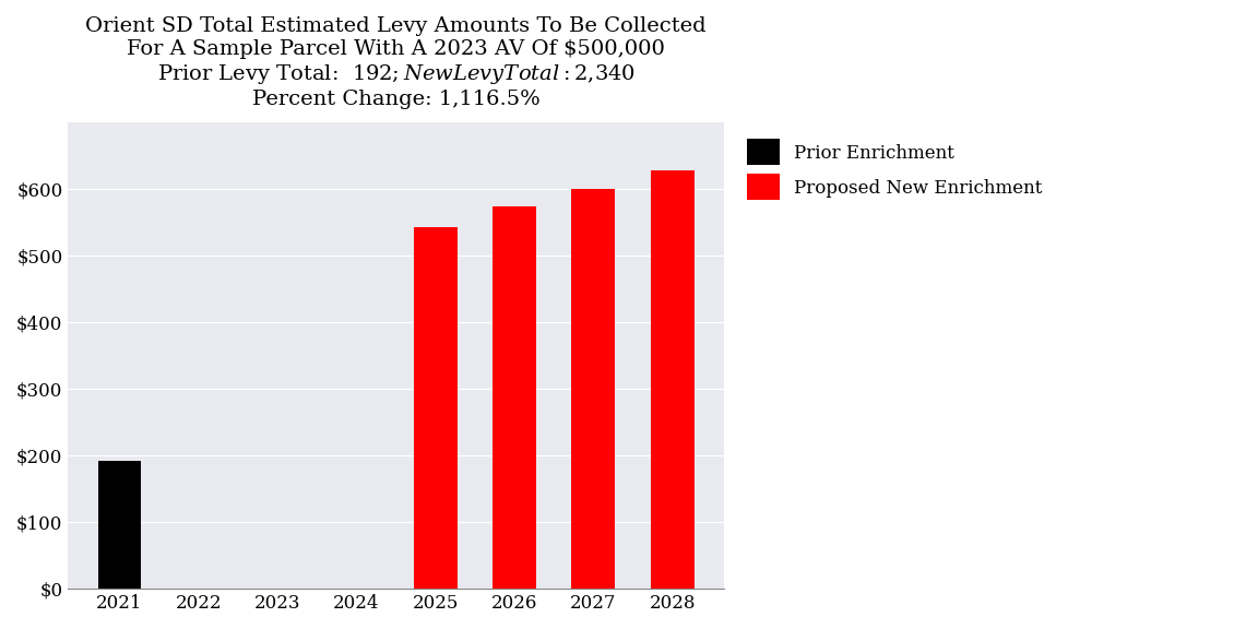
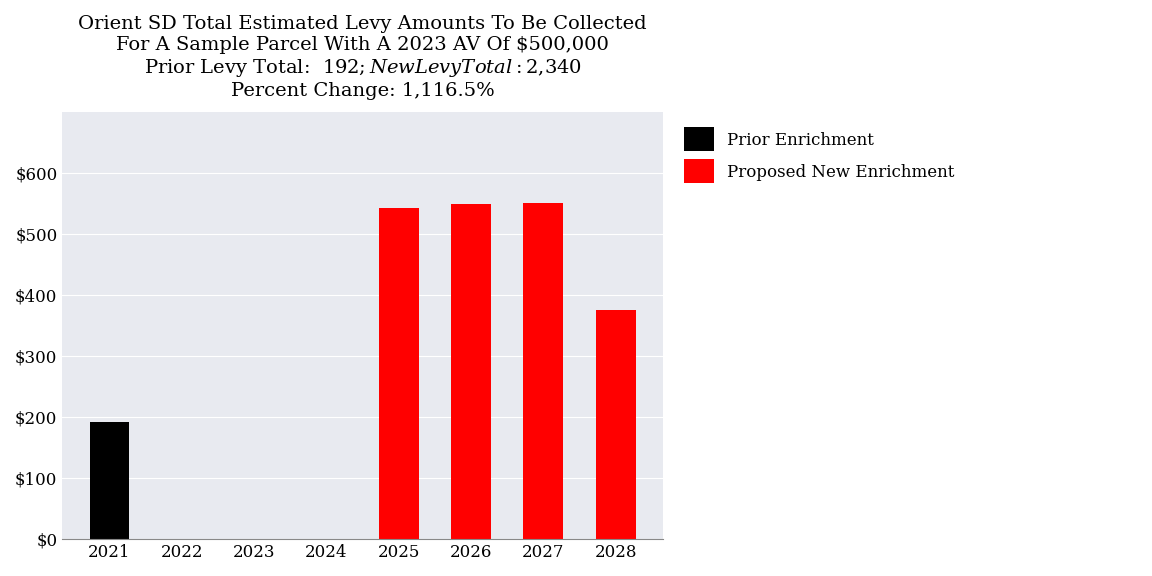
2026: $575 -> $550
2027: $601 -> $552
2028: $629 -> $376
